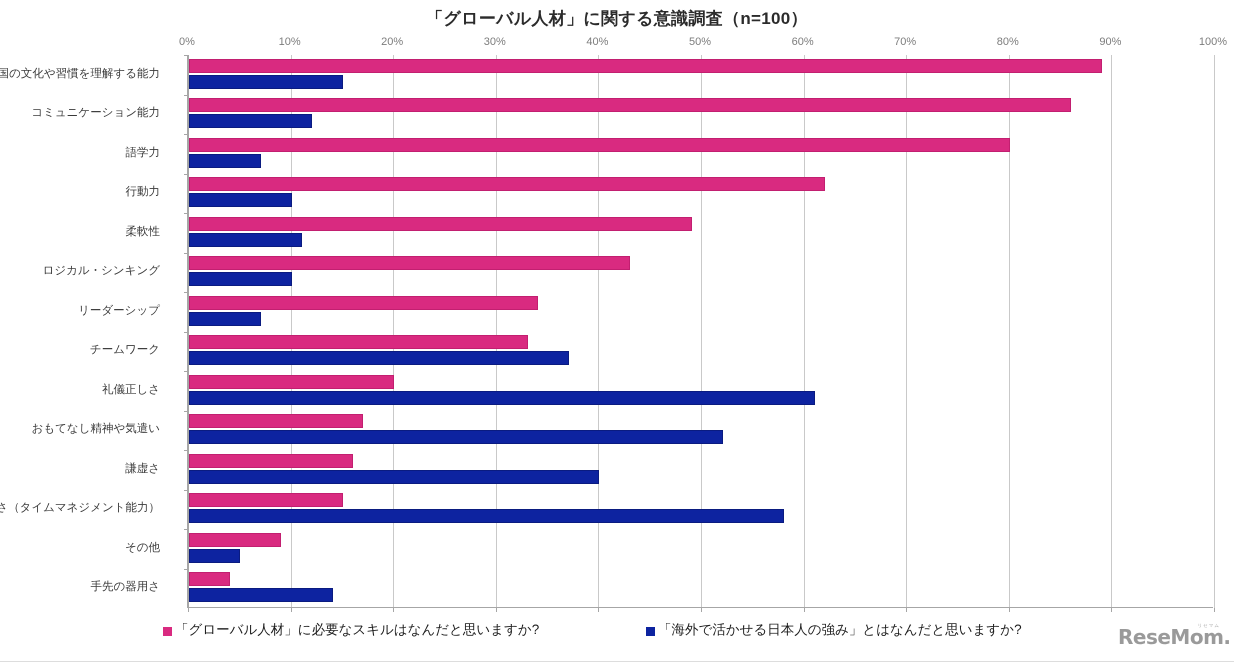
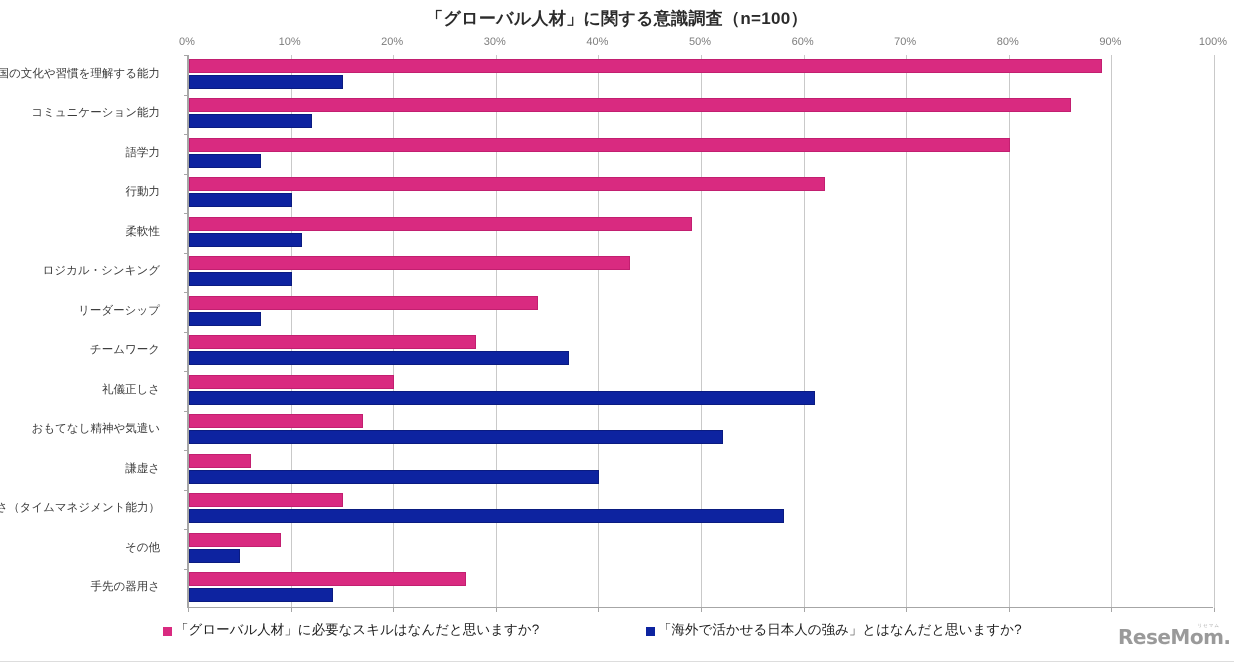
「グローバル人材」に必要なスキルはなんだと思いますか?/チームワーク: 33% -> 28%
「グローバル人材」に必要なスキルはなんだと思いますか?/謙虚さ: 16% -> 6%
「グローバル人材」に必要なスキルはなんだと思いますか?/手先の器用さ: 4% -> 27%
